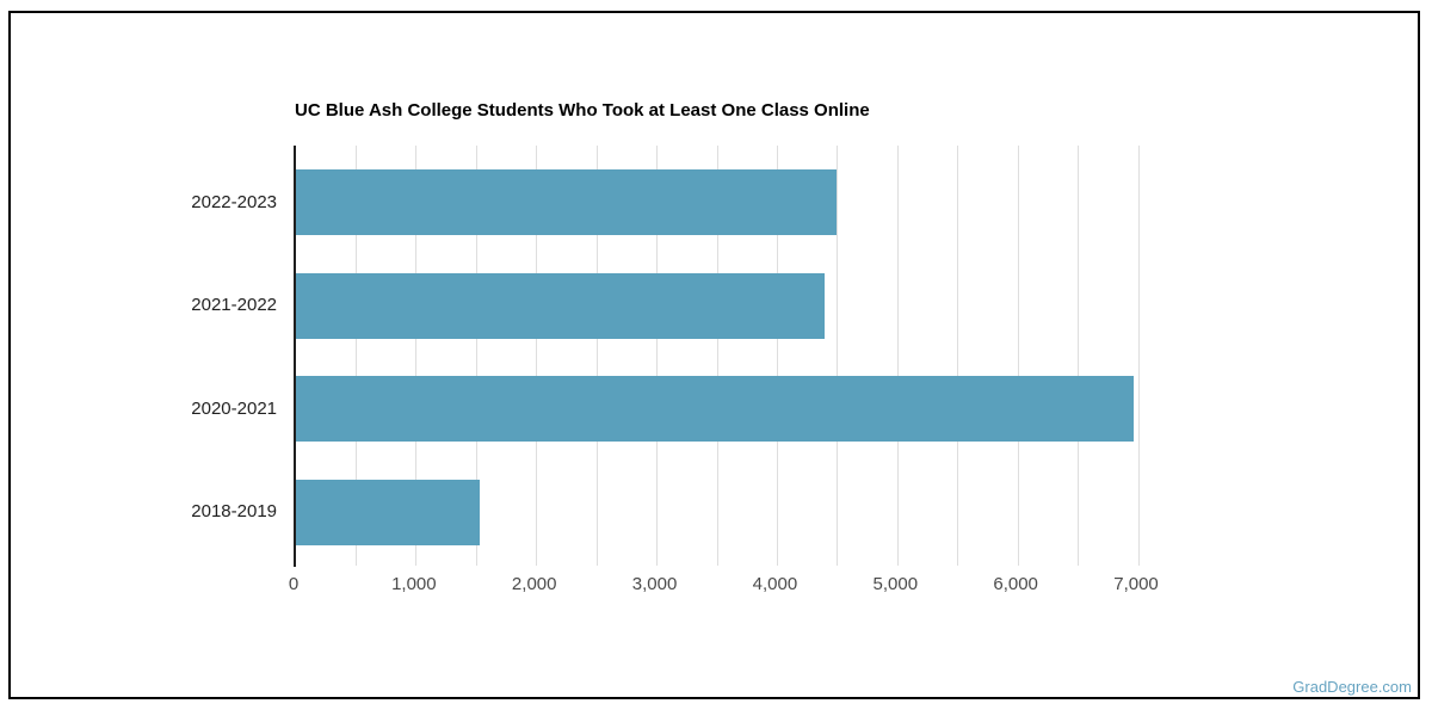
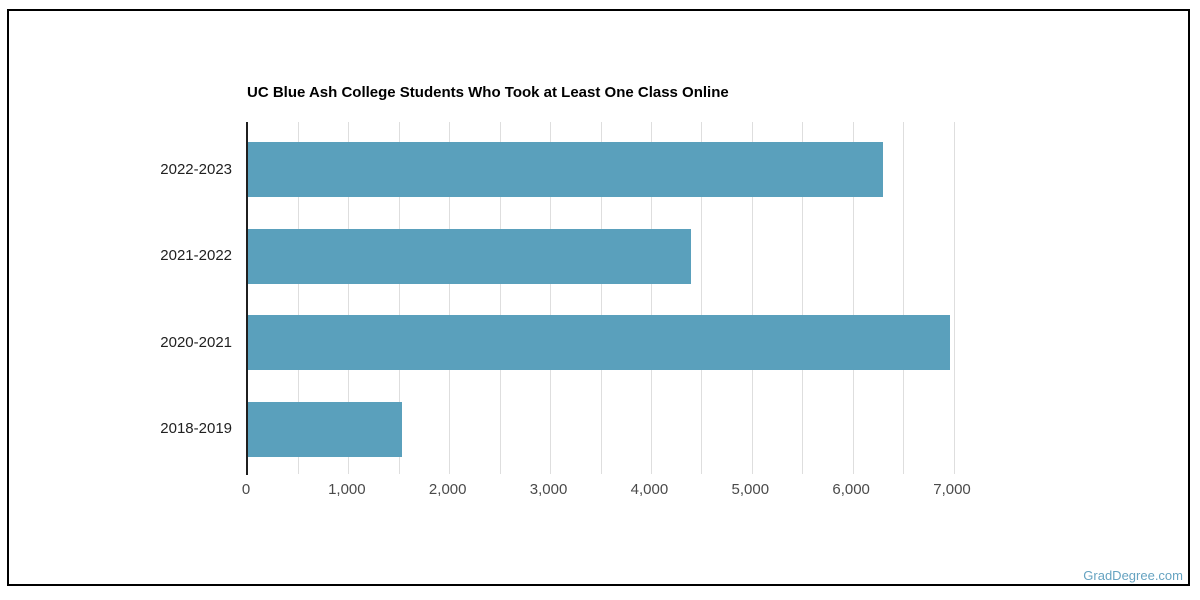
2022-2023: 4500 -> 6300
